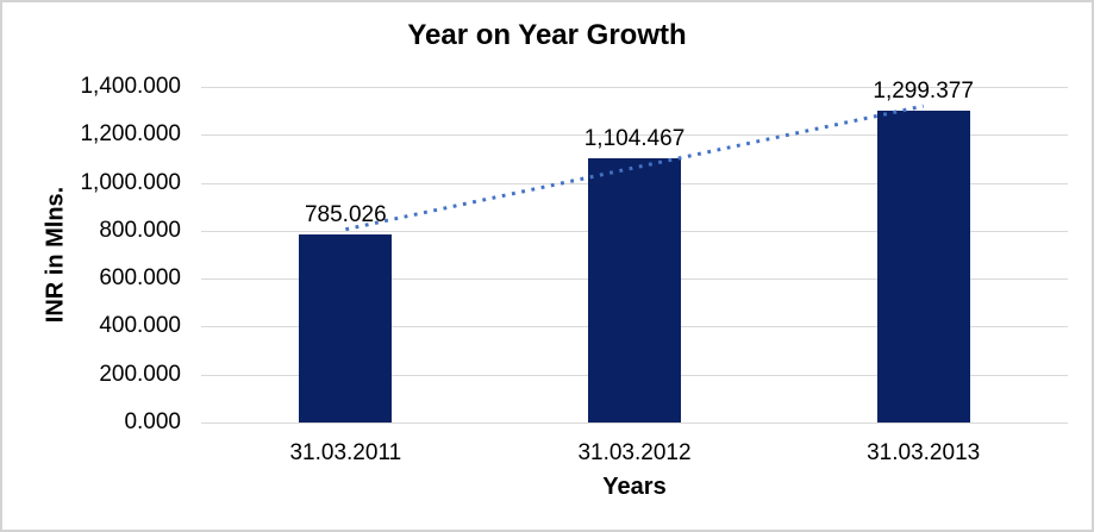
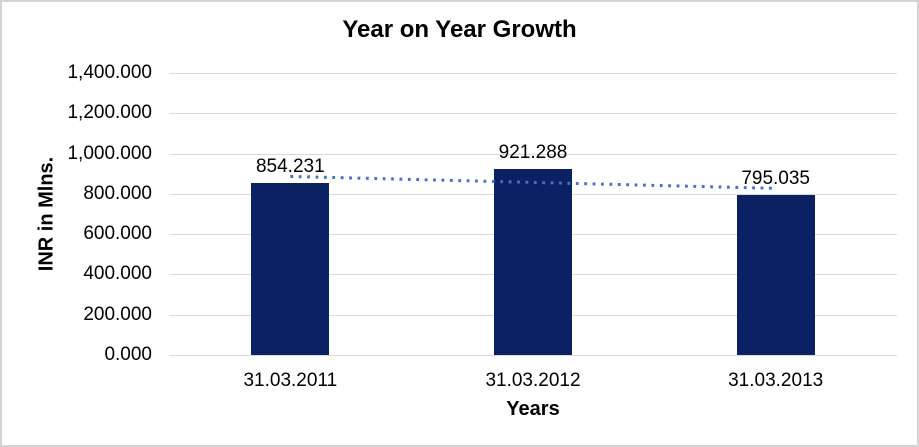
31.03.2011: 785.026 -> 854.231
31.03.2012: 1,104.467 -> 921.288
31.03.2013: 1,299.377 -> 795.035
